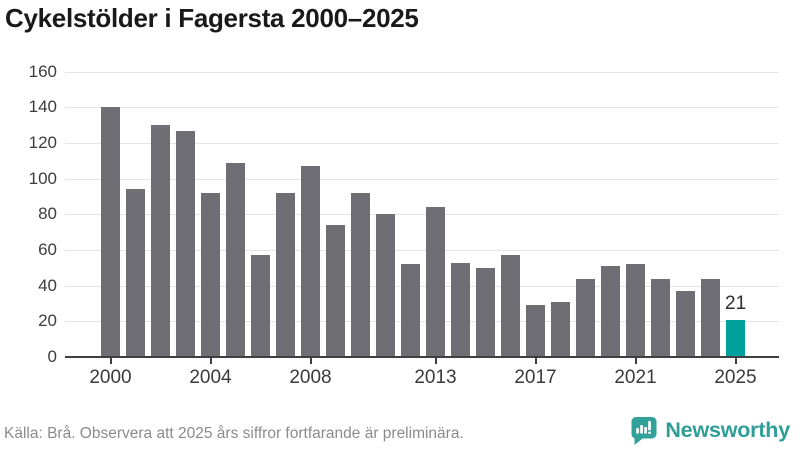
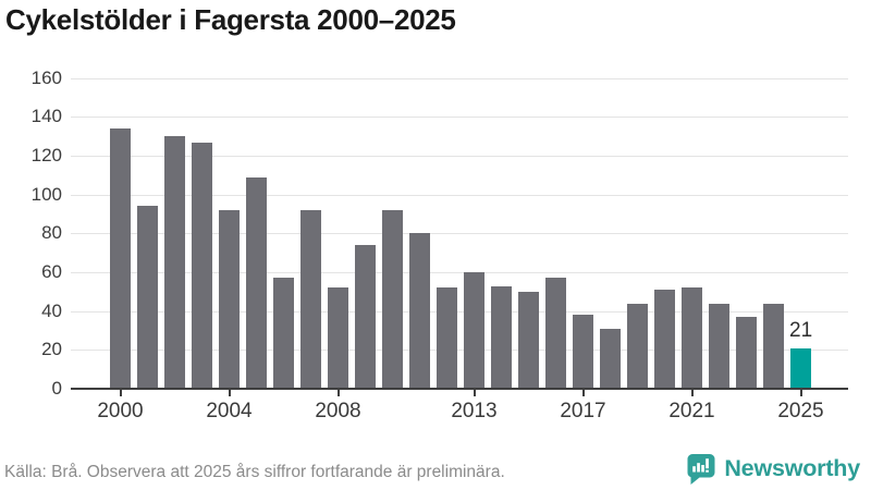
2000: 140 -> 134
2008: 107 -> 52
2013: 84 -> 60
2017: 29 -> 38
